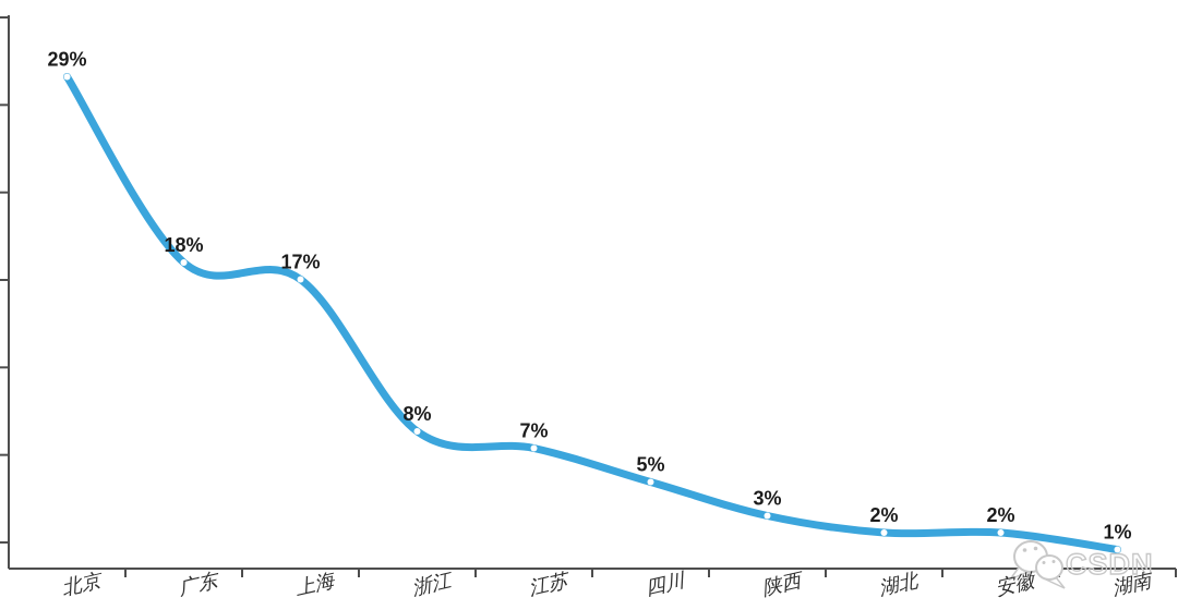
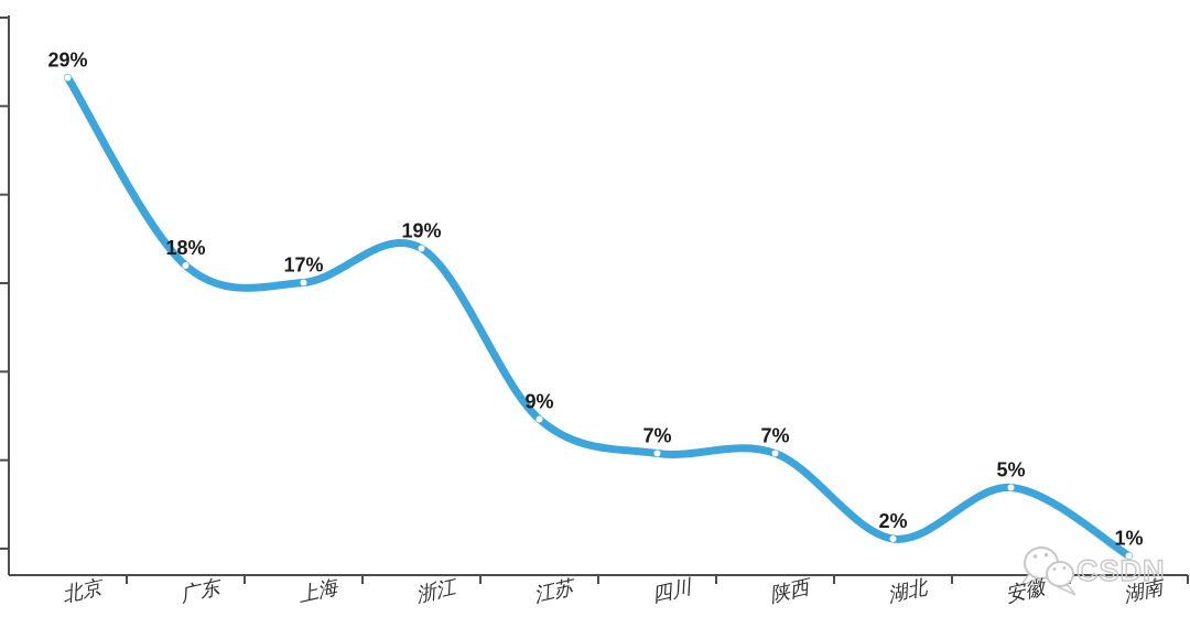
浙江: 8% -> 19%
江苏: 7% -> 9%
四川: 5% -> 7%
陕西: 3% -> 7%
安徽: 2% -> 5%
